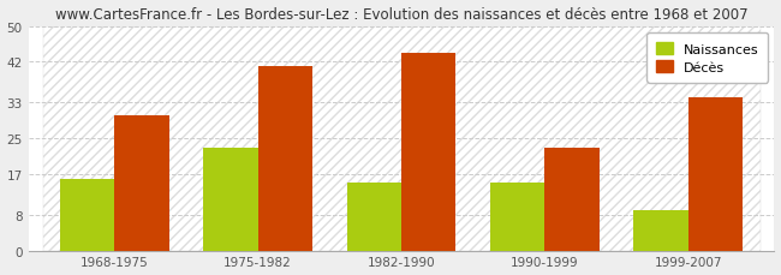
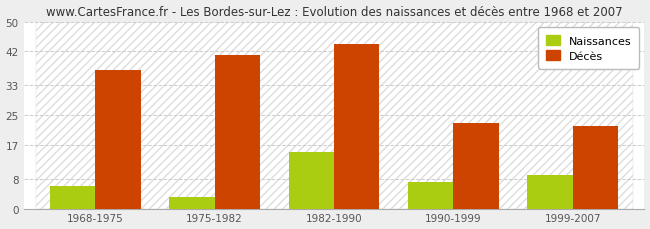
Naissances/1968-1975: 16 -> 6
Décès/1968-1975: 30 -> 37
Naissances/1975-1982: 23 -> 3
Naissances/1990-1999: 15 -> 7
Décès/1999-2007: 34 -> 22
